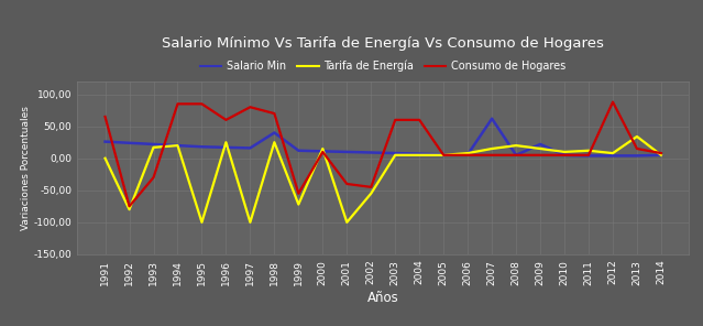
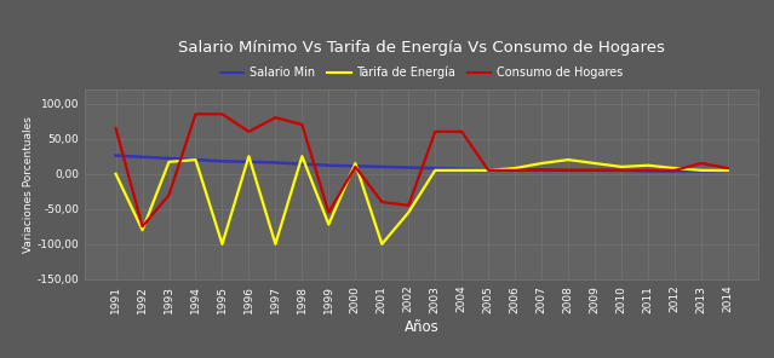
Salario Min/1998: 40 -> 14
Salario Min/2007: 62 -> 6
Salario Min/2009: 22 -> 5
Consumo de Hogares/2012: 88 -> 5
Tarifa de Energía/2013: 34 -> 5
